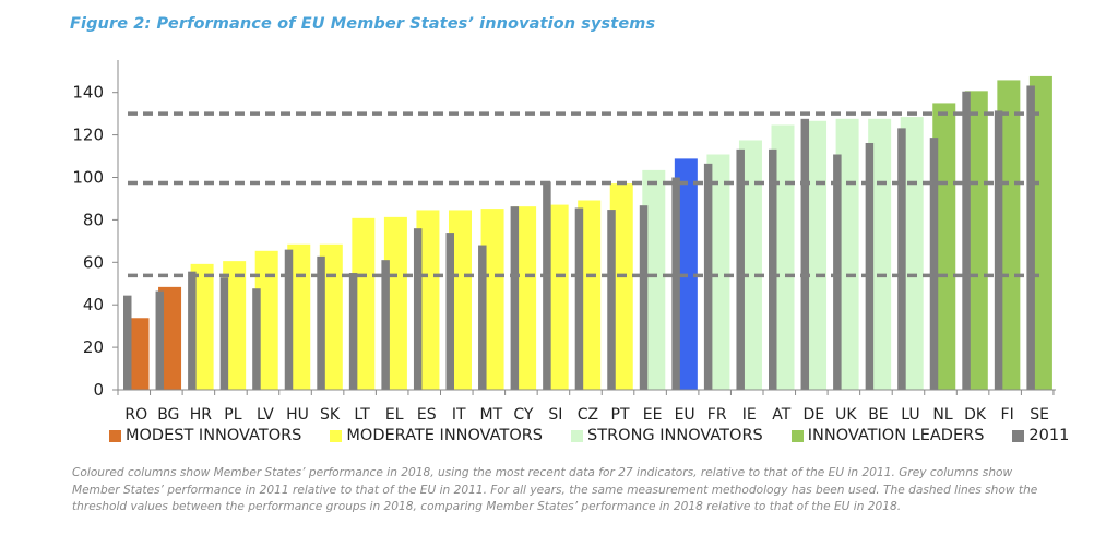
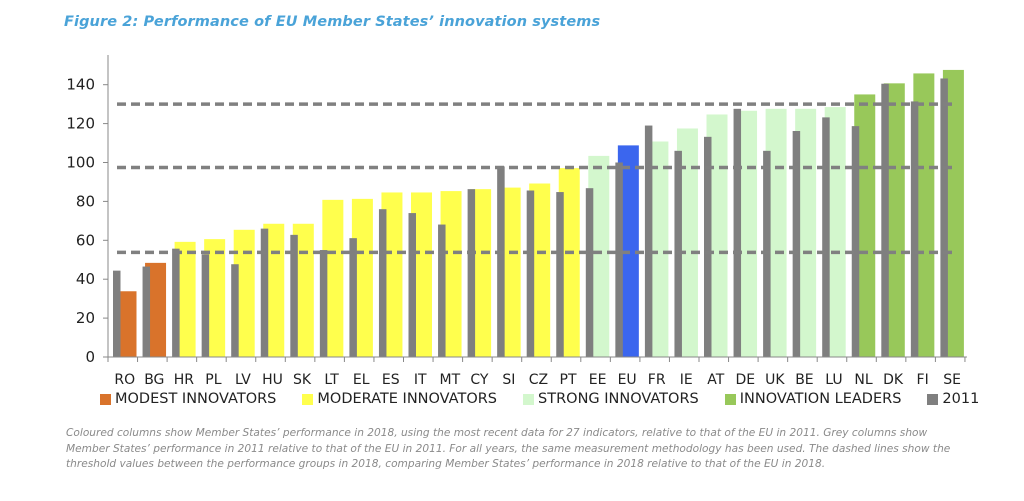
2011/FR: 106 -> 119
2011/IE: 113 -> 106
2011/UK: 111 -> 106
